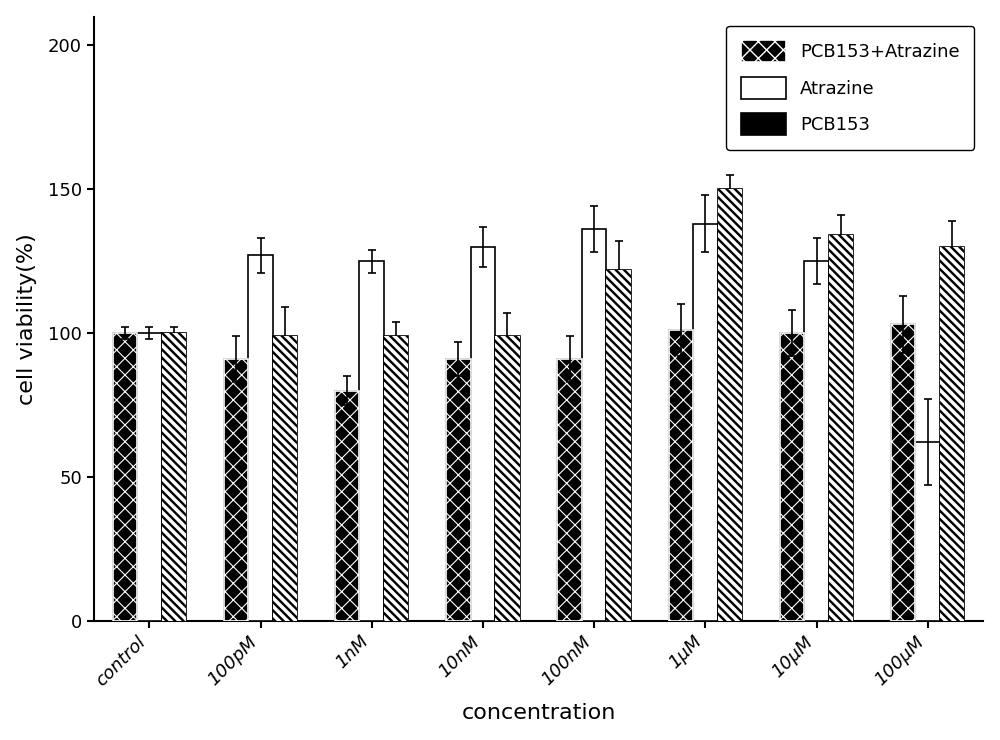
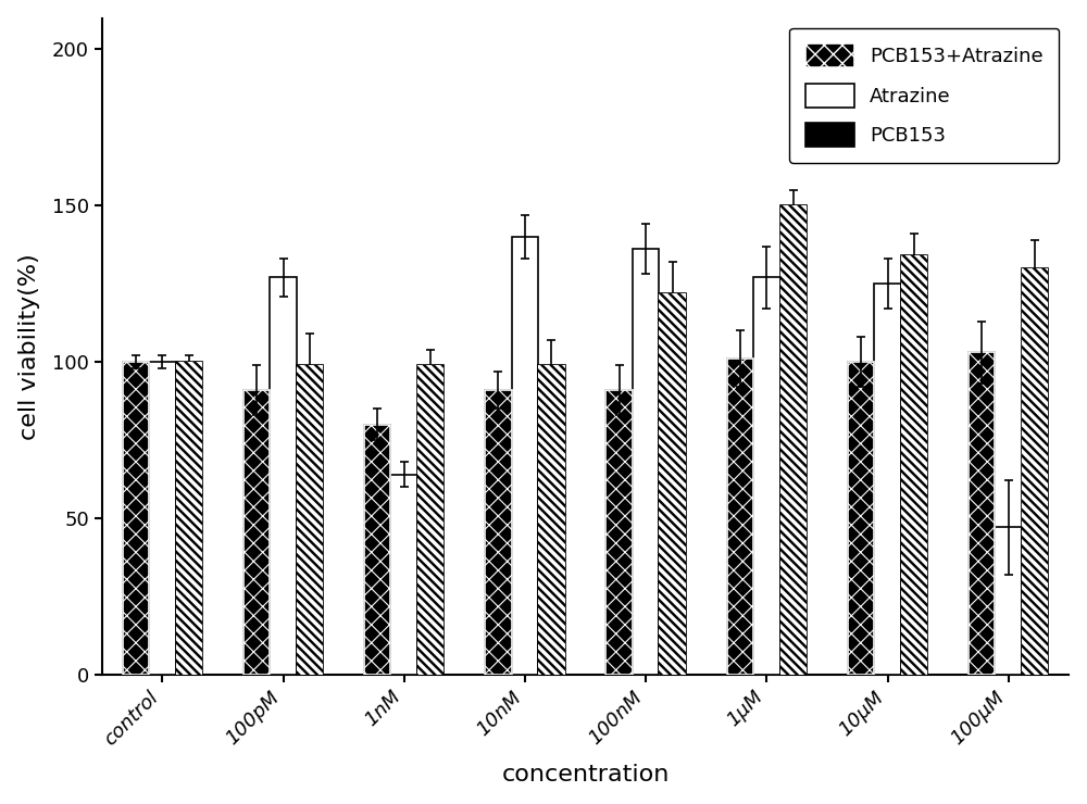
Atrazine/1nM: 125 -> 64
Atrazine/10nM: 130 -> 140
Atrazine/1μM: 138 -> 127
Atrazine/100μM: 62 -> 47
